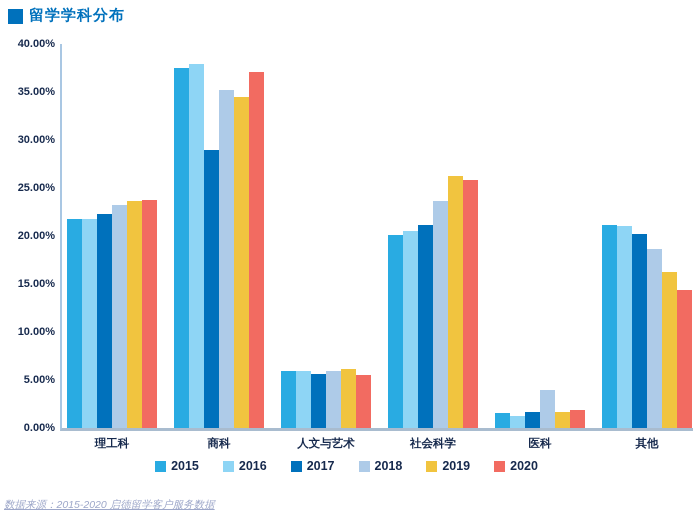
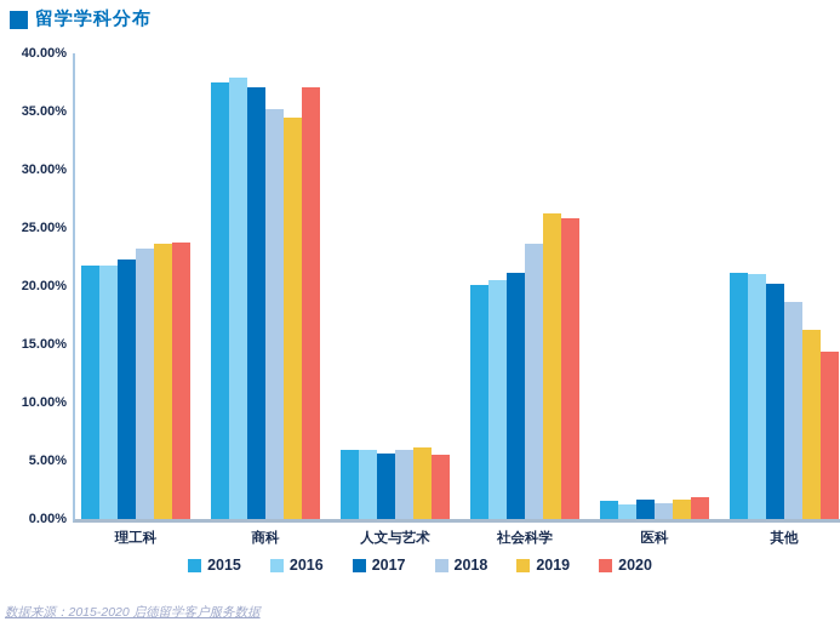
2017/商科: 29% -> 37%
2018/医科: 4% -> 1%
